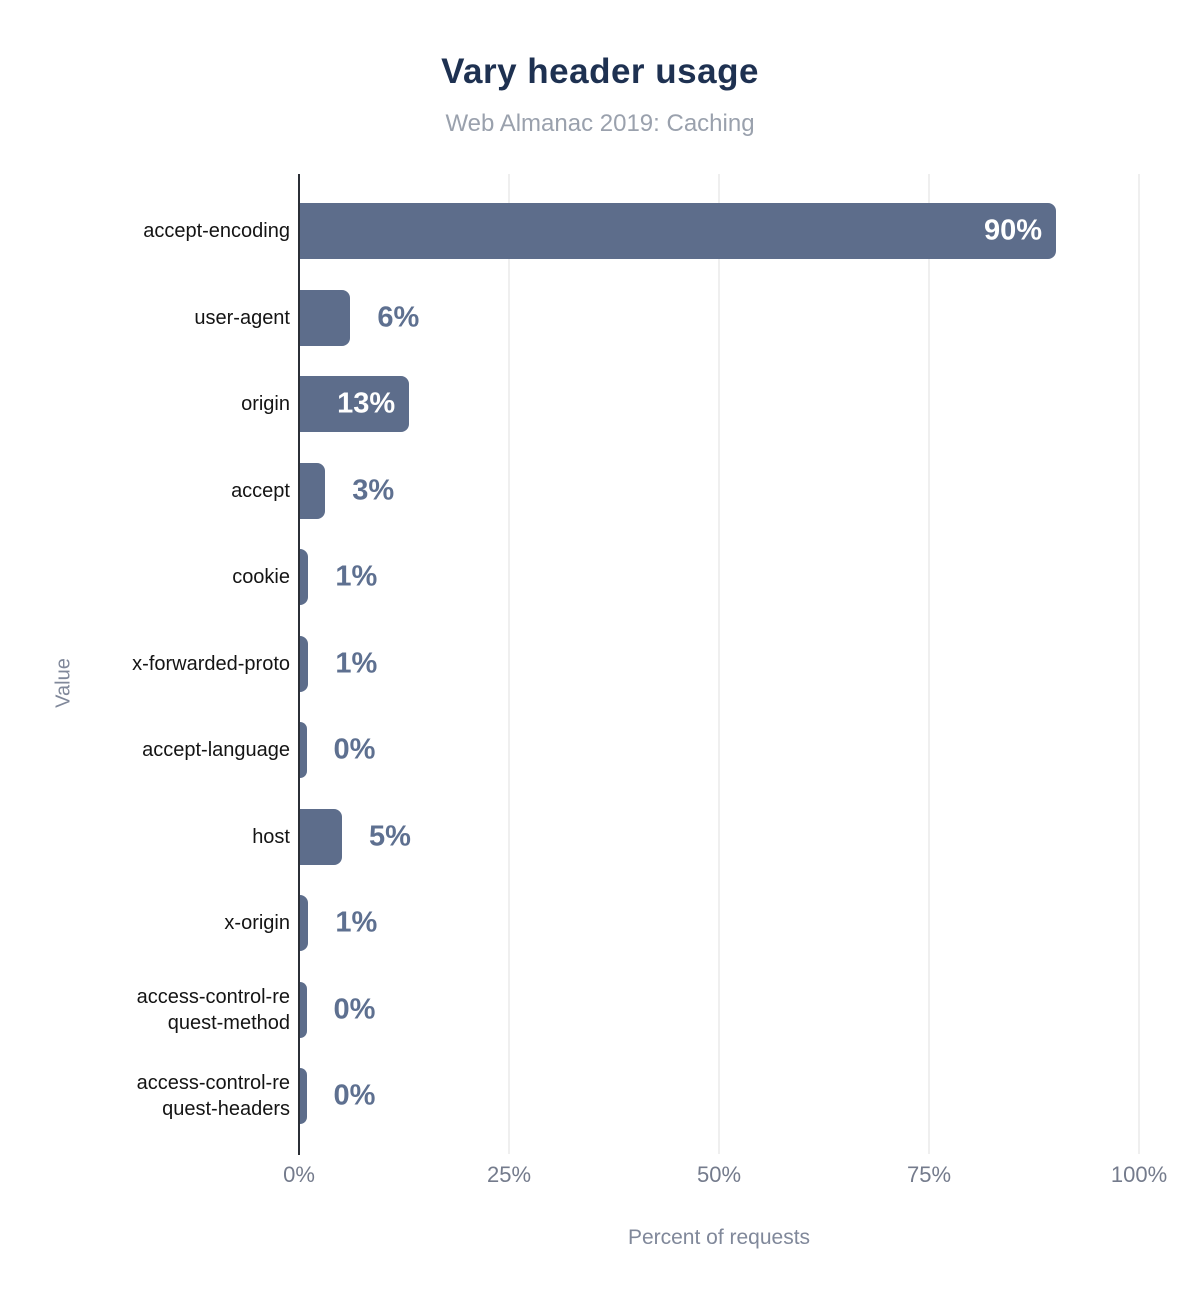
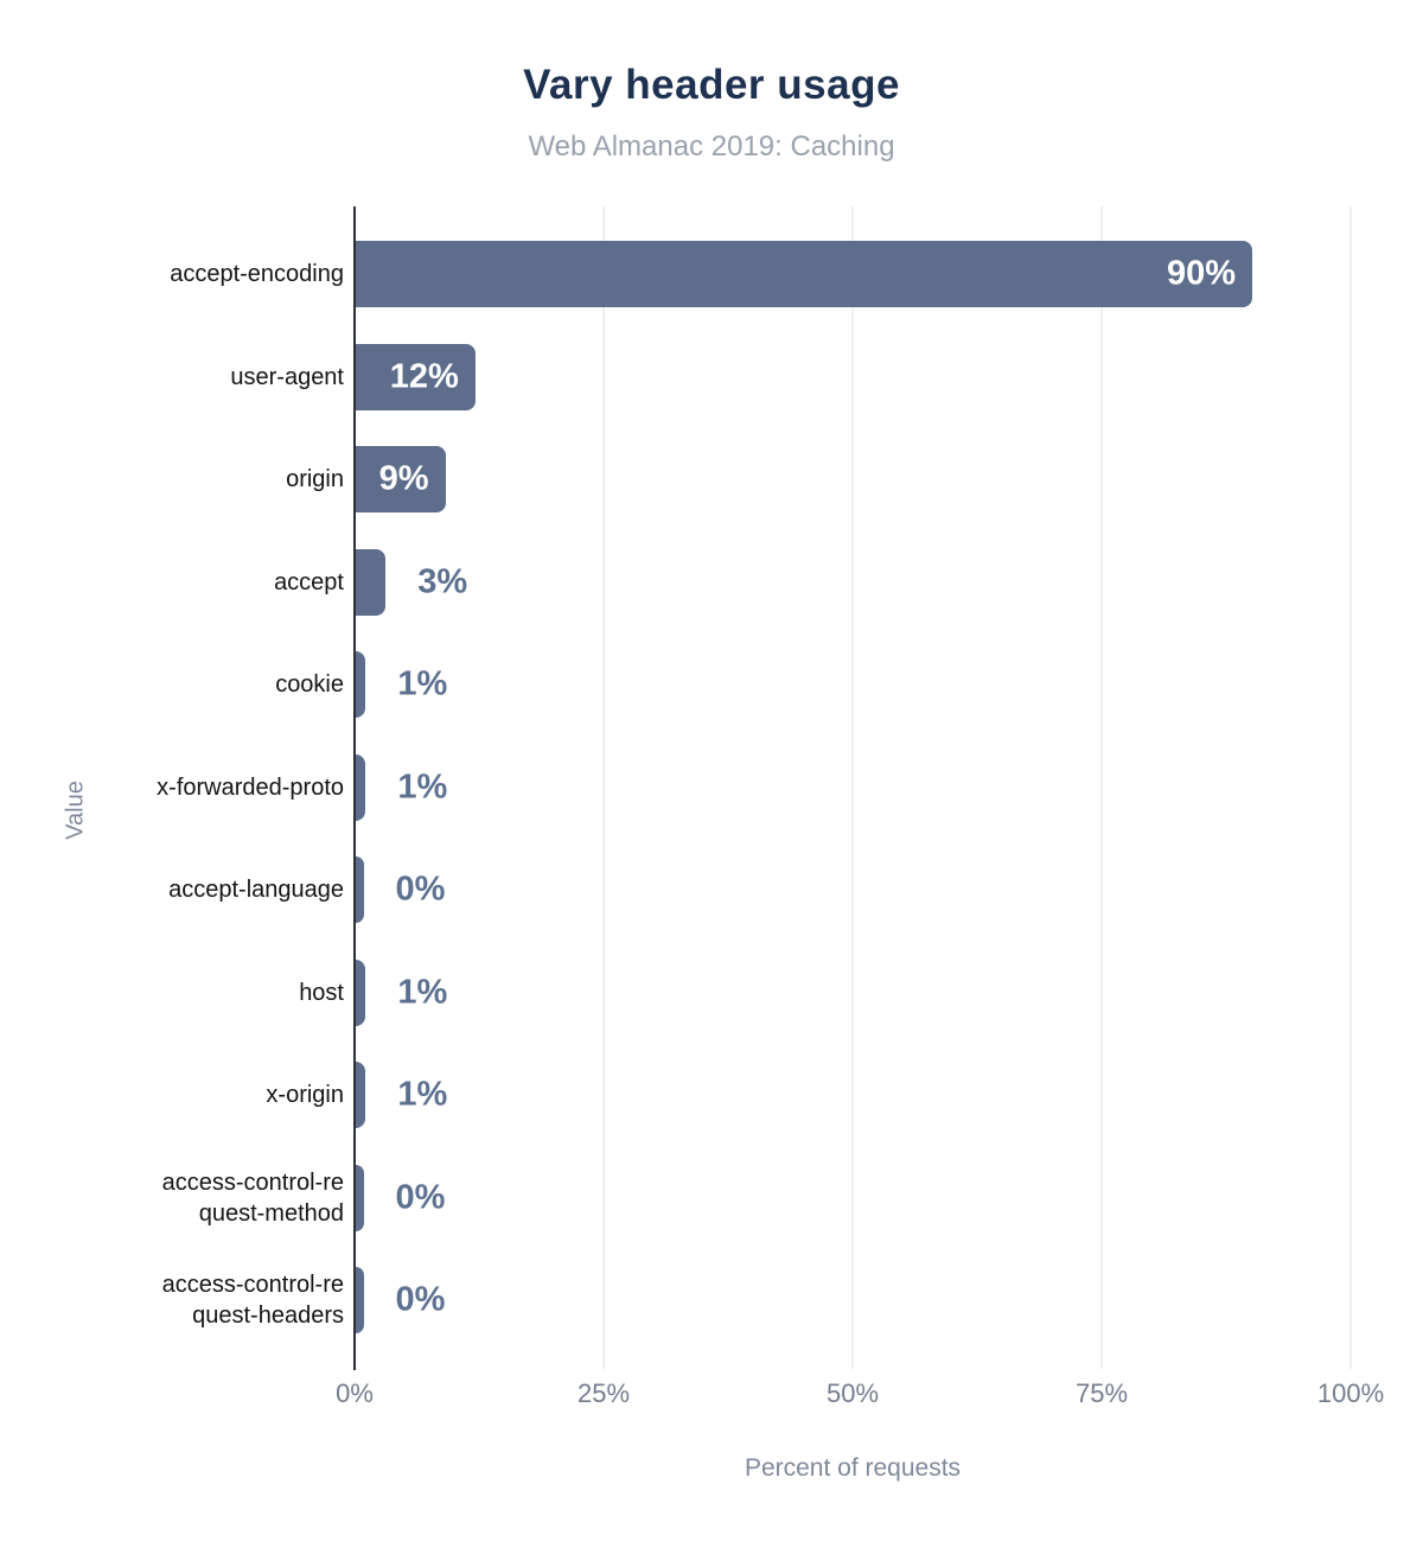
user-agent: 6% -> 12%
origin: 13% -> 9%
host: 5% -> 1%
